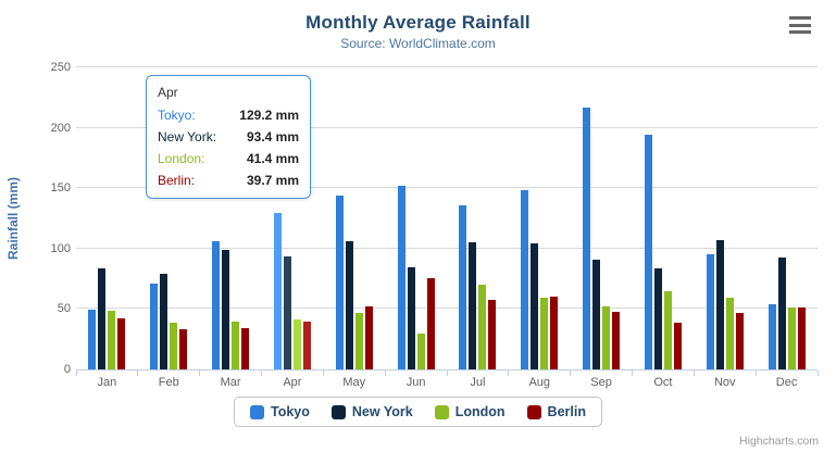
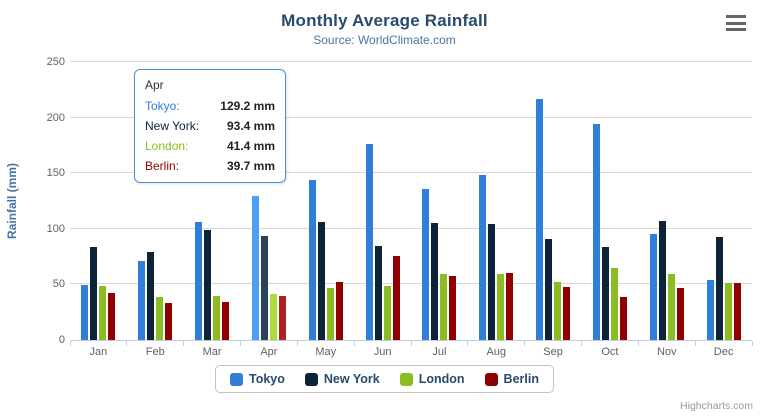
Tokyo/Jun: 152 -> 176
London/Jun: 30 -> 48
London/Jul: 70 -> 59
